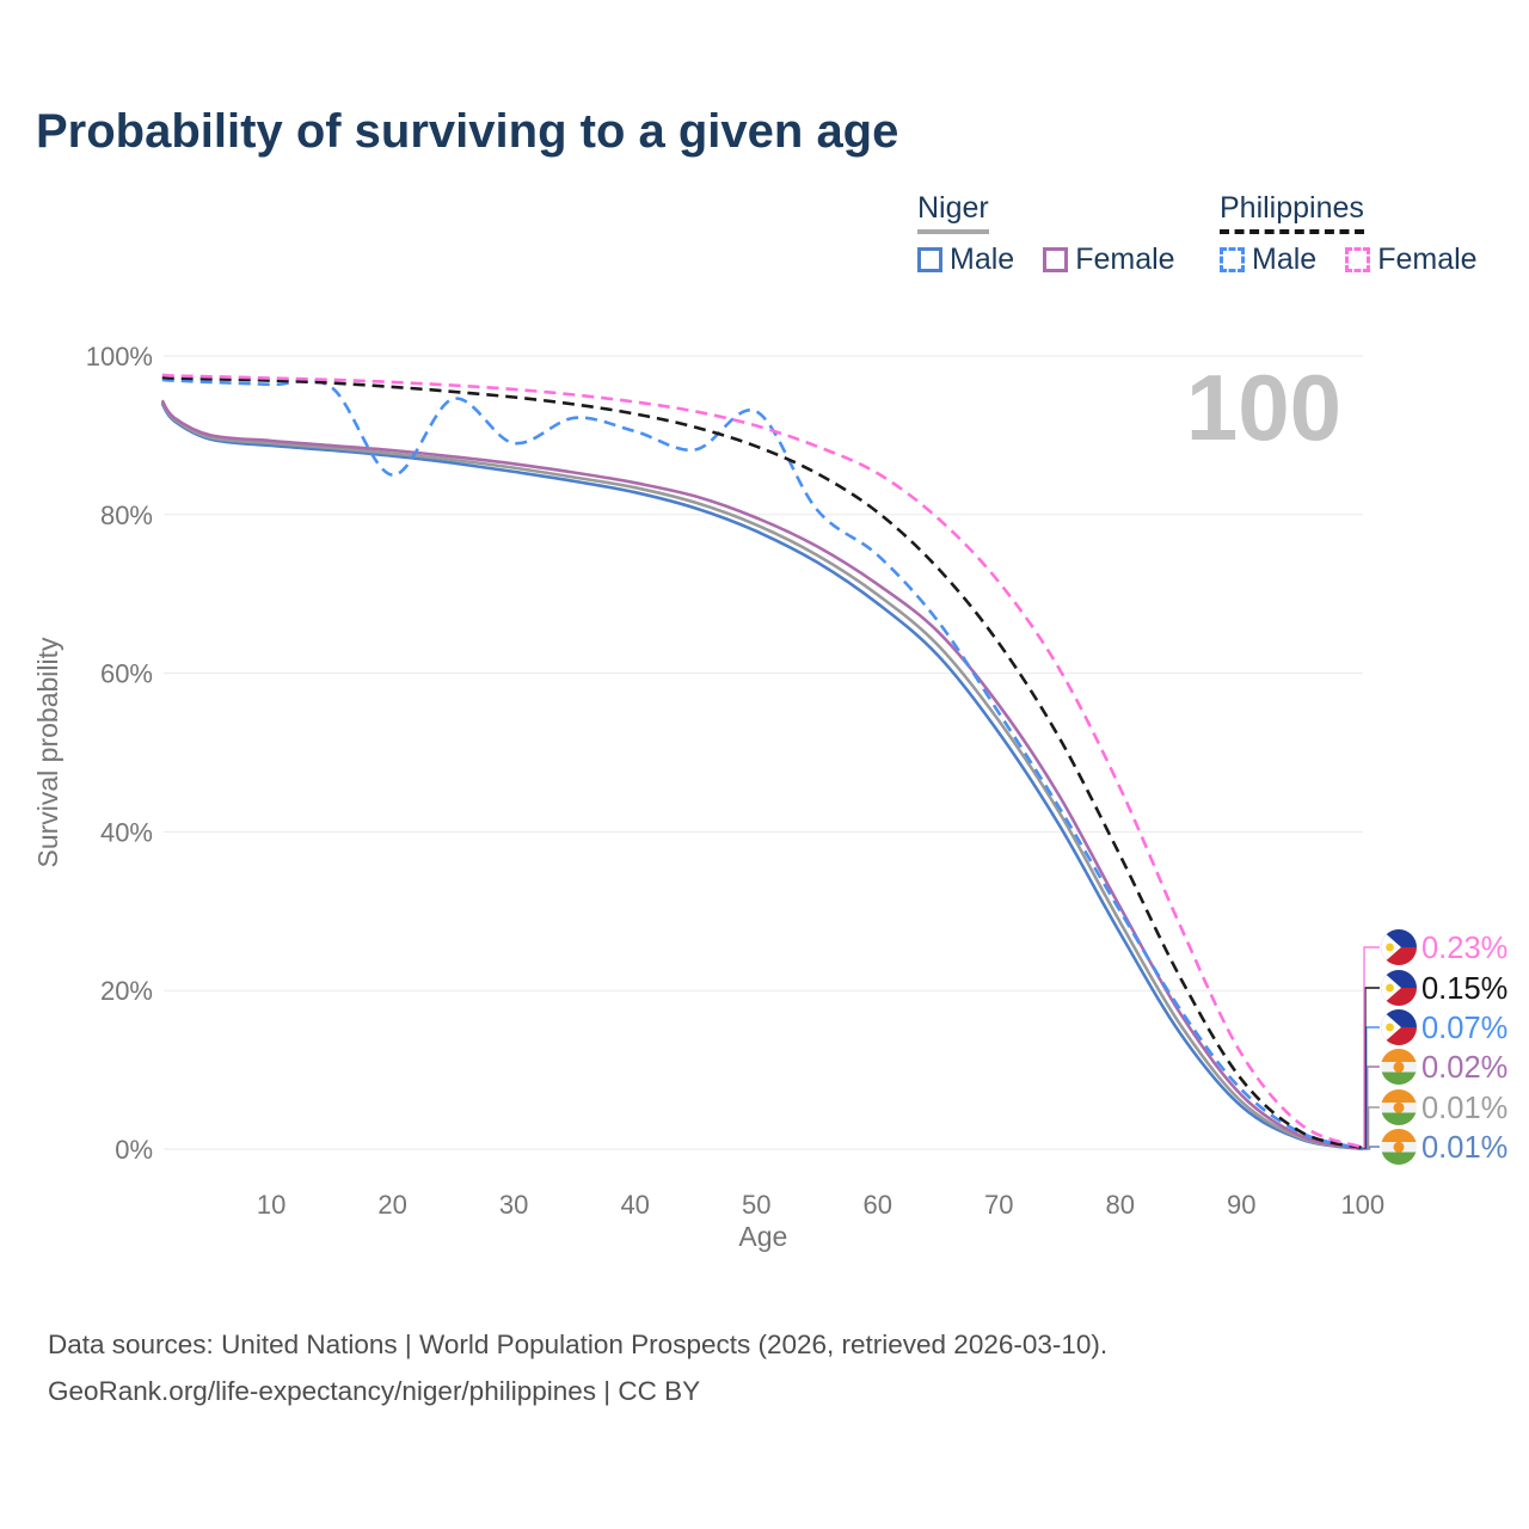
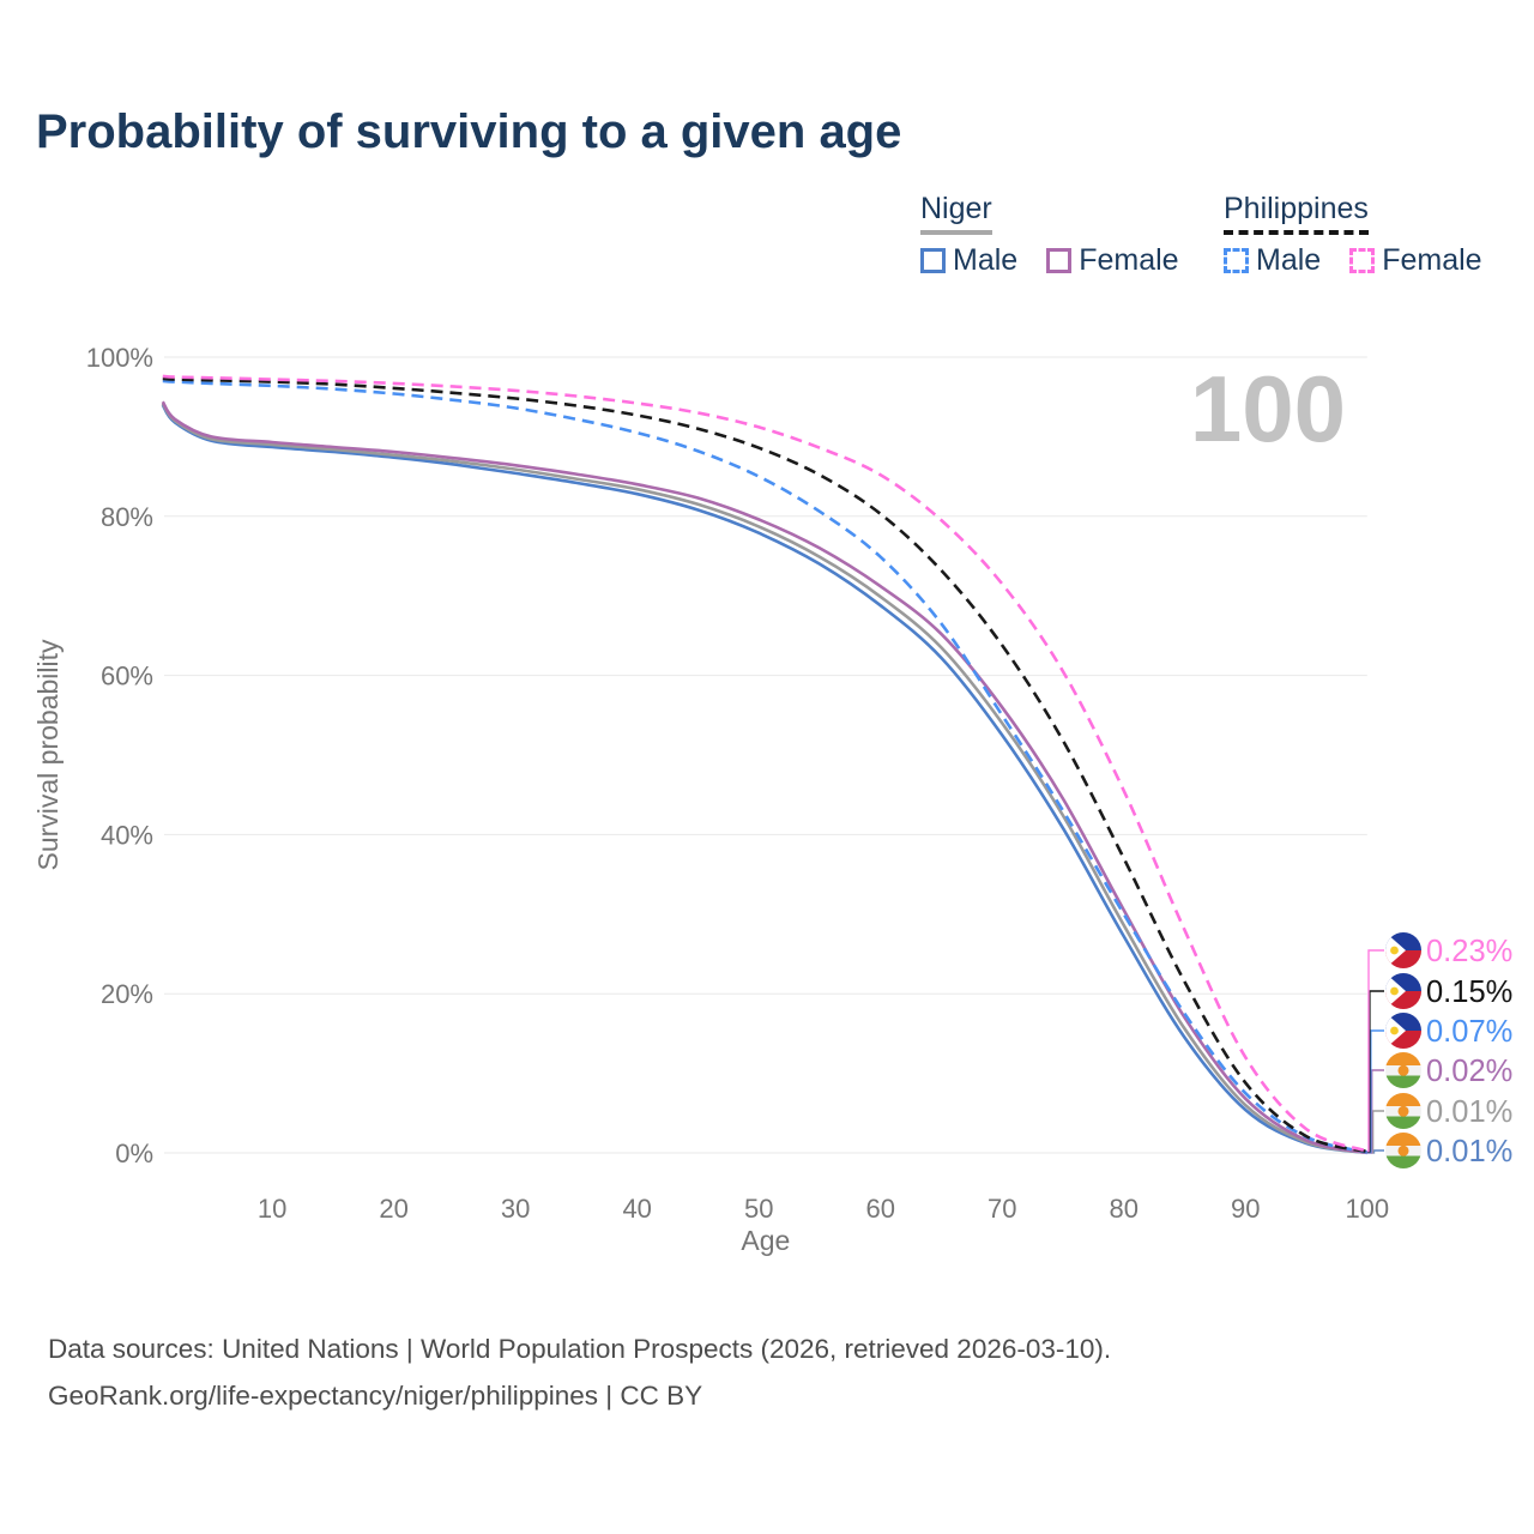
Philippines Male/20: 85% -> 95%
Philippines Male/30: 89% -> 94%
Philippines Male/50: 93% -> 85%
